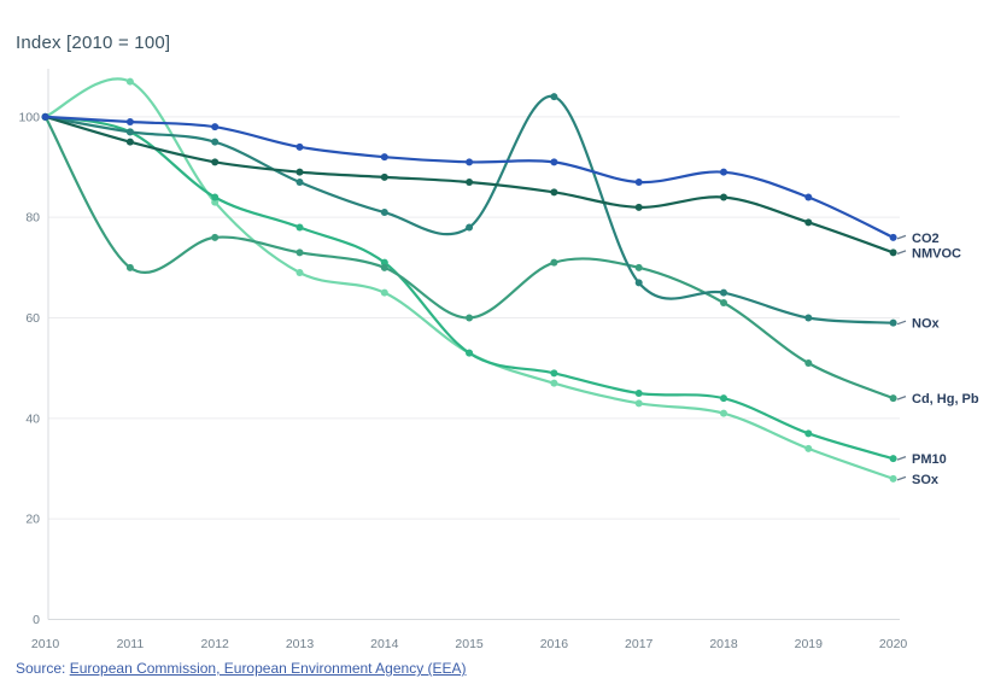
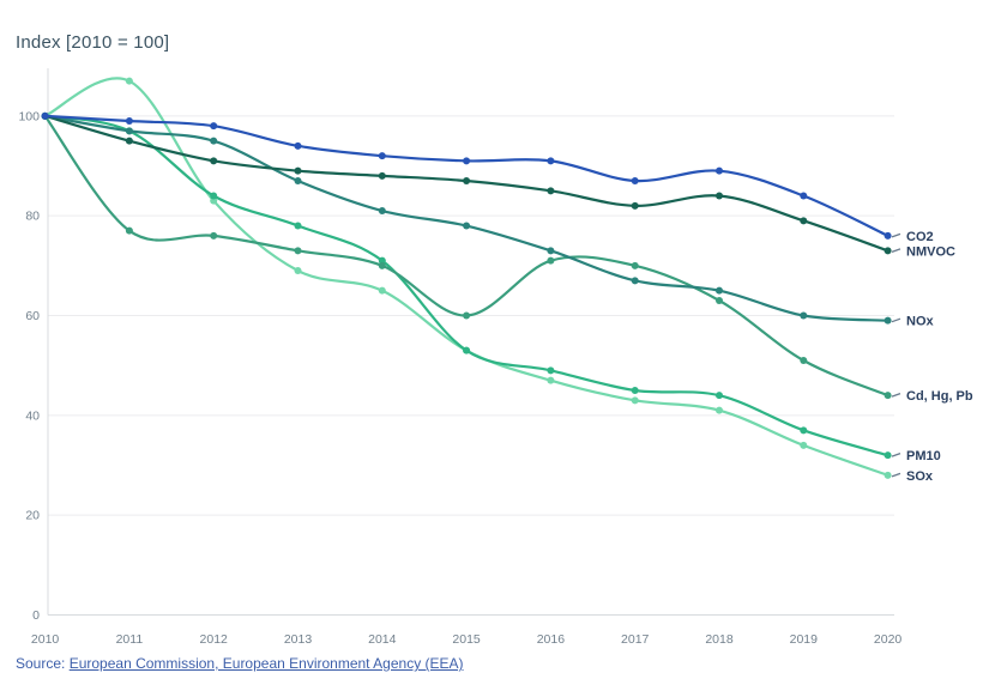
Cd, Hg, Pb/2011: 70 -> 77
NOx/2016: 104 -> 73
